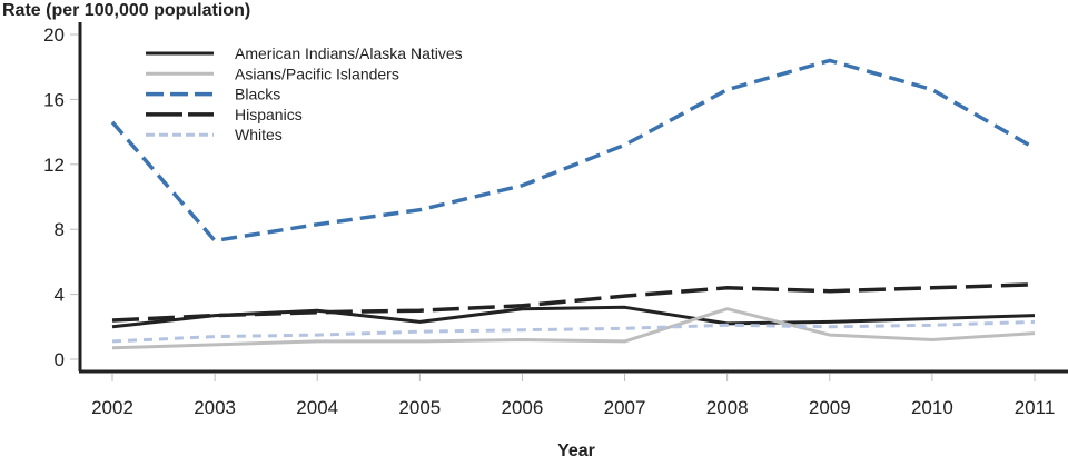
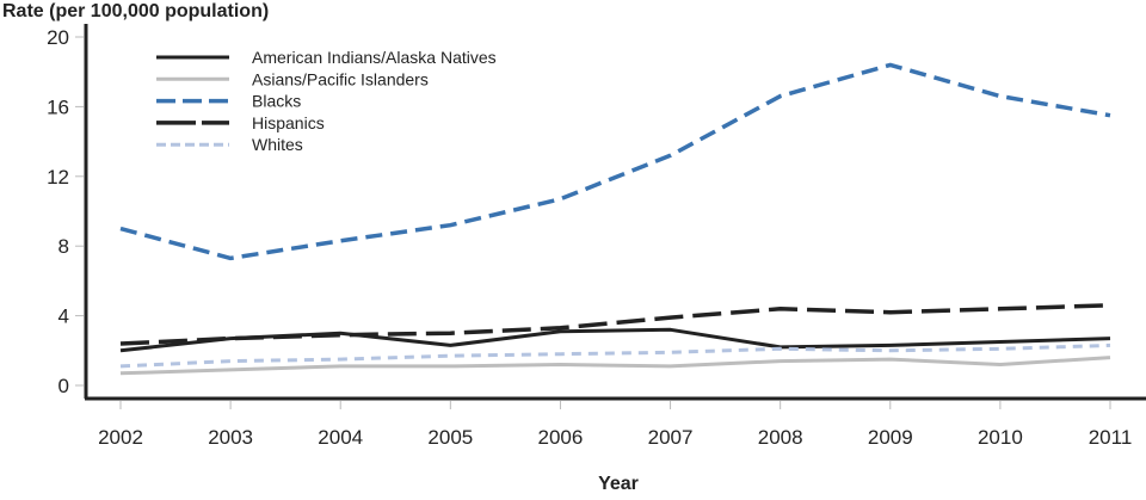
Blacks/2002: 14.6 -> 9.0
Asians/Pacific Islanders/2008: 3.1 -> 1.4
Blacks/2011: 13.0 -> 15.5
